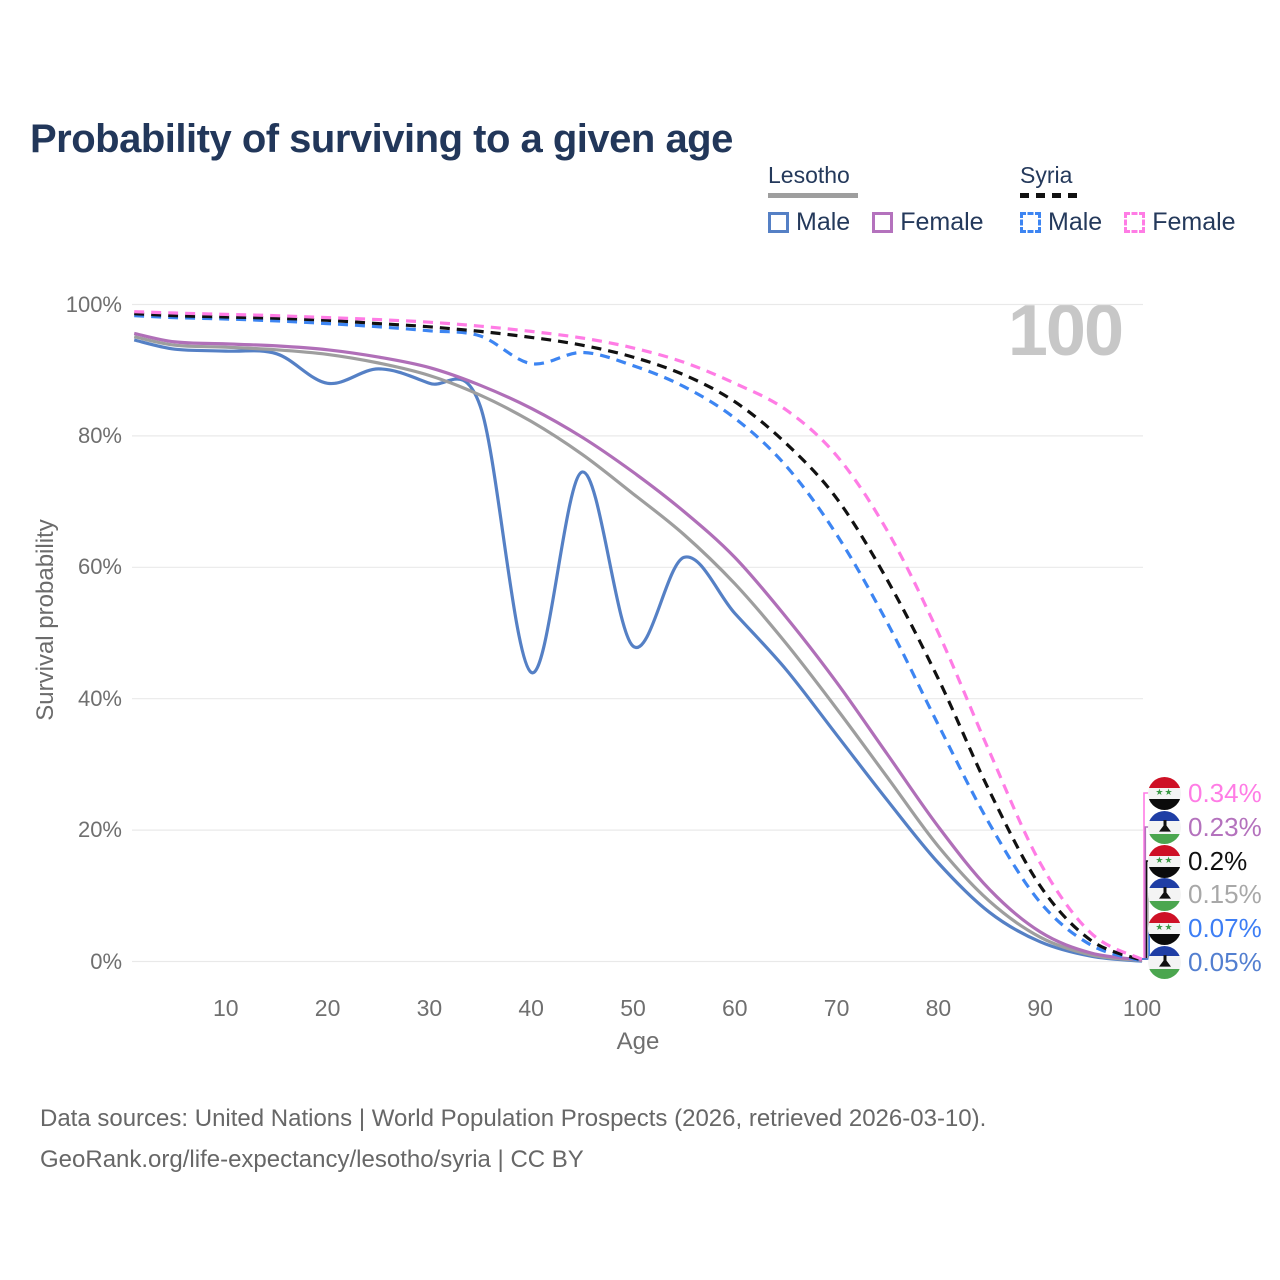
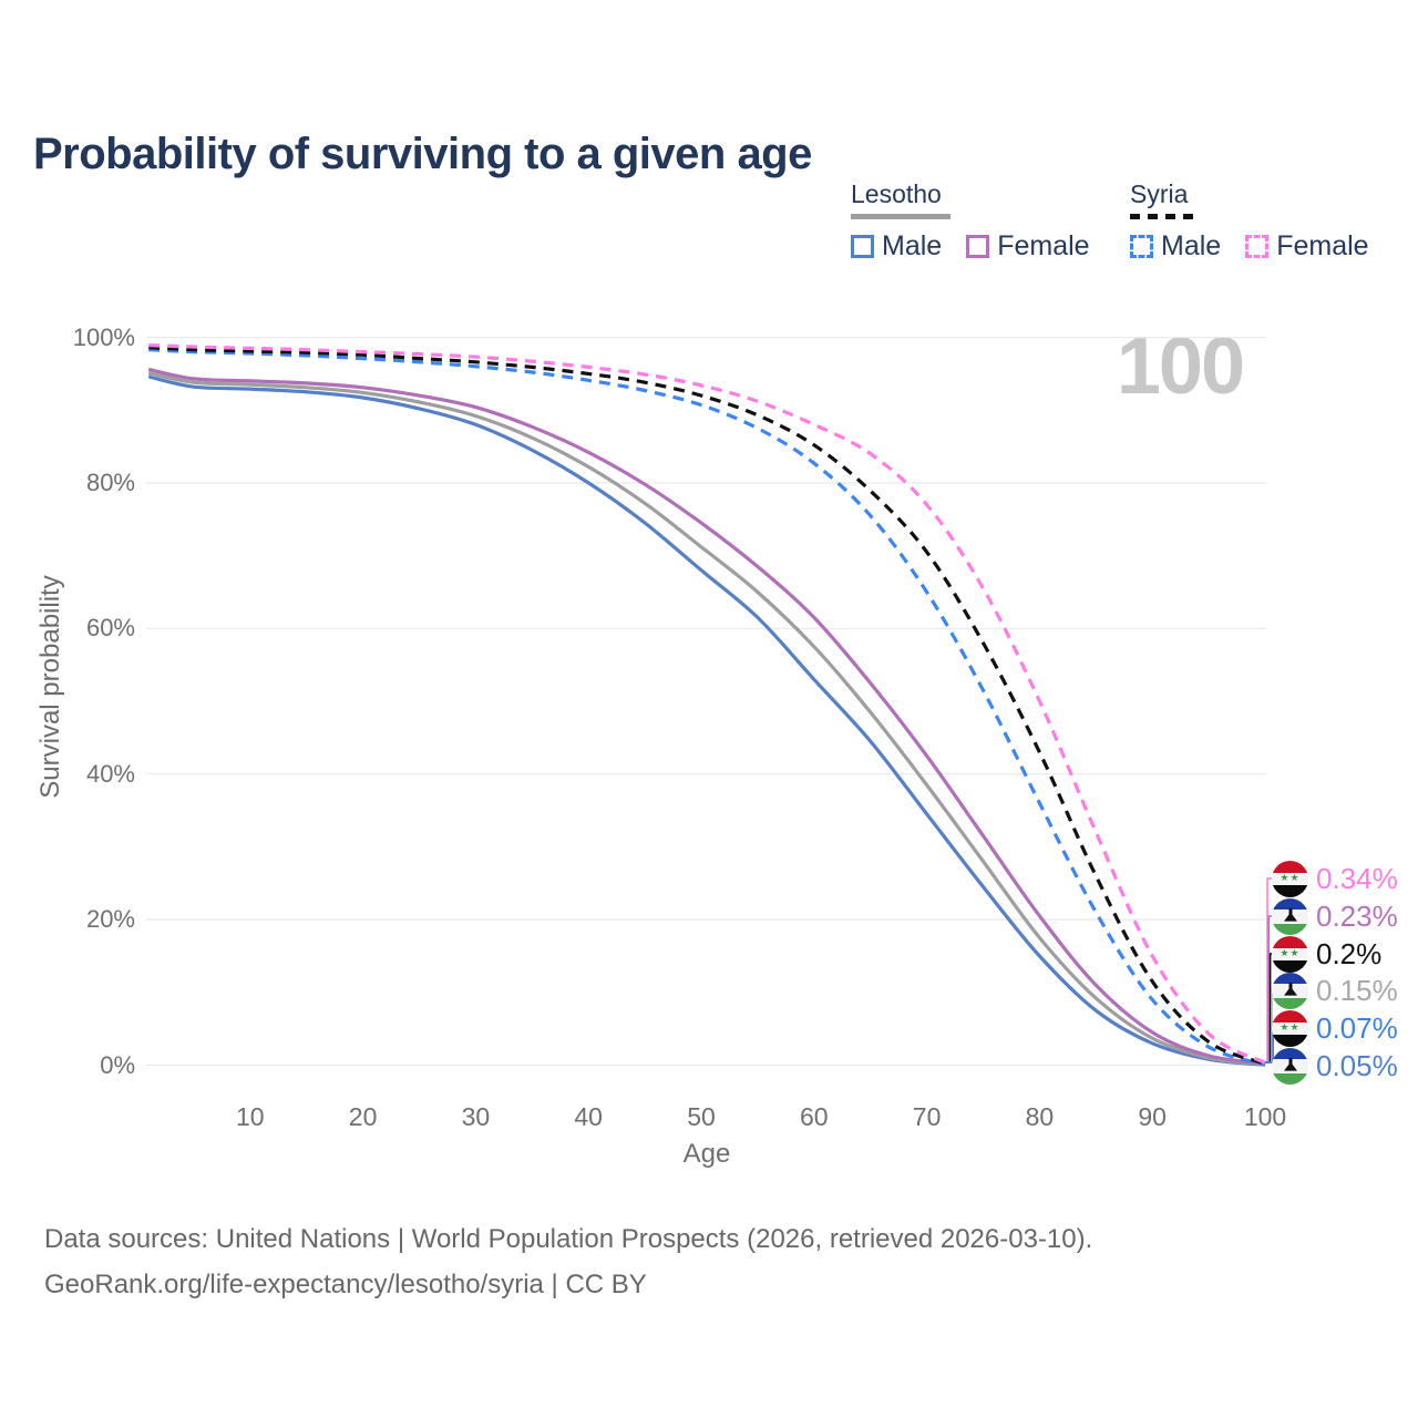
Lesotho Male/20: 88% -> 92%
Lesotho Male/40: 44% -> 80%
Syria Male/40: 91% -> 94%
Lesotho Male/50: 48% -> 68%
